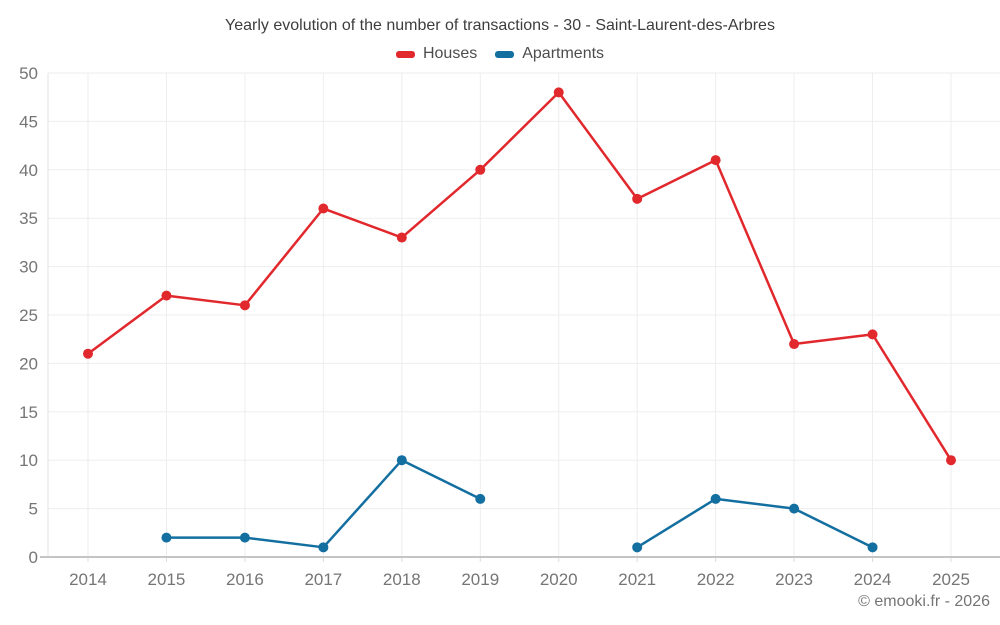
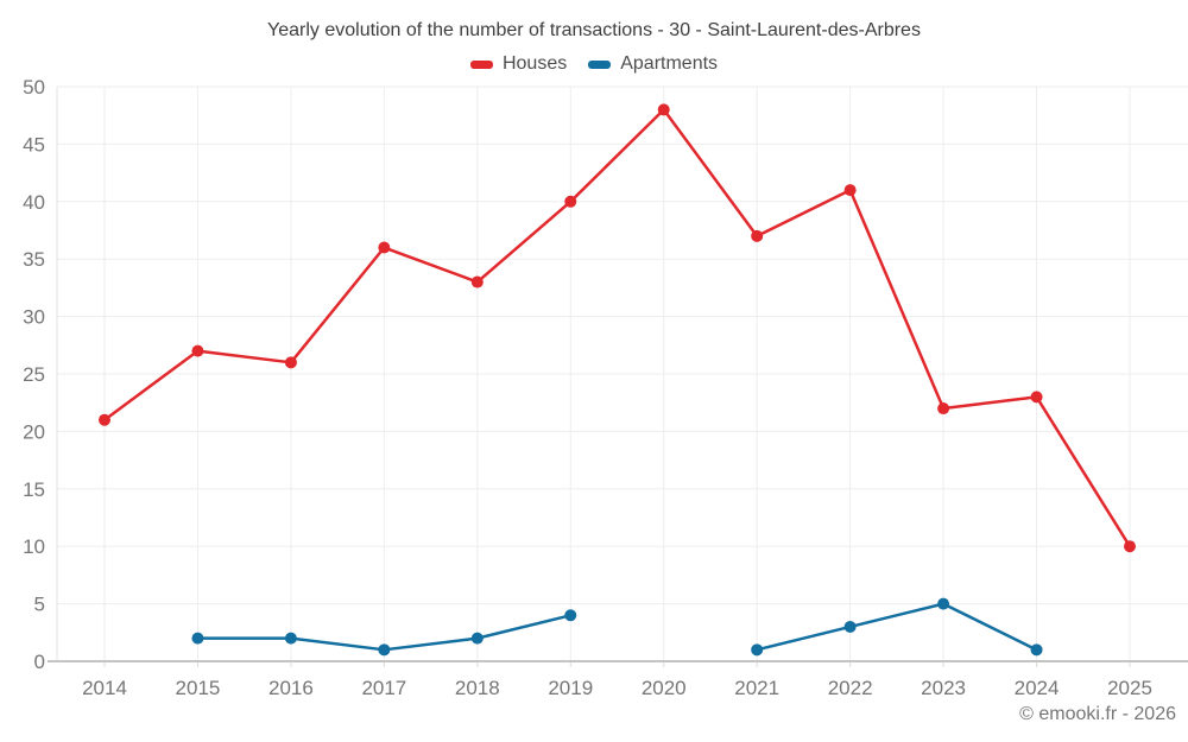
Apartments/2018: 10 -> 2
Apartments/2019: 6 -> 4
Apartments/2022: 6 -> 3
